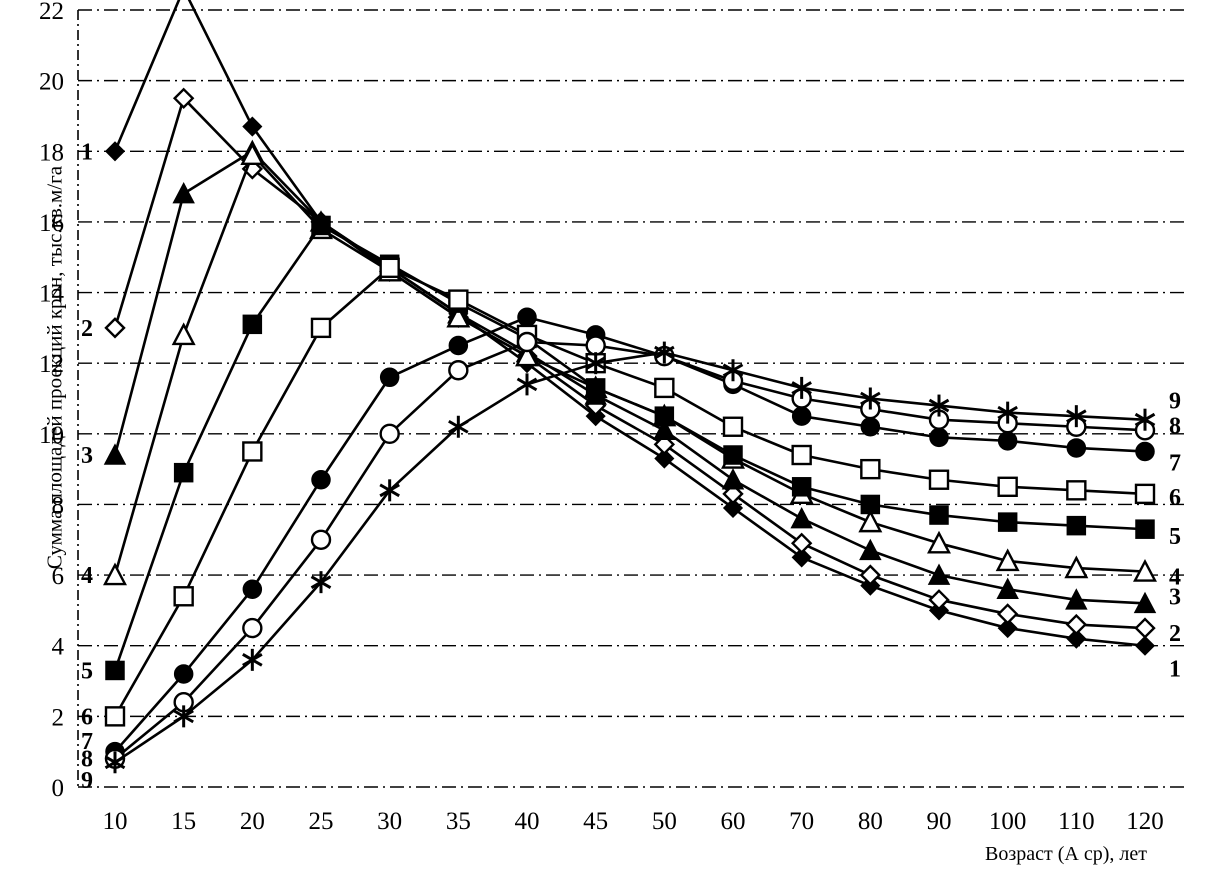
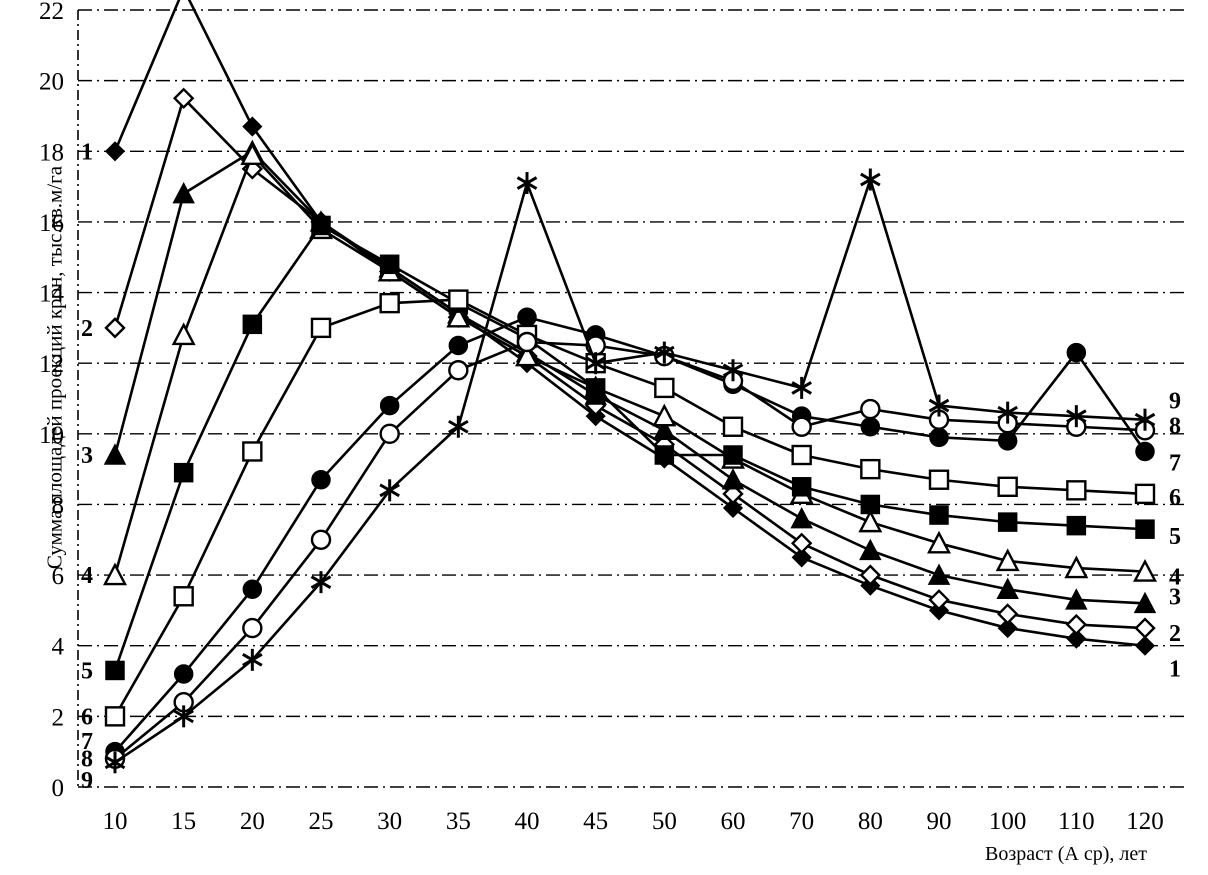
6/30: 14.7 -> 13.7
7/30: 11.6 -> 10.8
9/40: 11.4 -> 17.1
5/50: 10.5 -> 9.4
8/70: 11.0 -> 10.2
9/80: 11.0 -> 17.2
7/110: 9.6 -> 12.3
